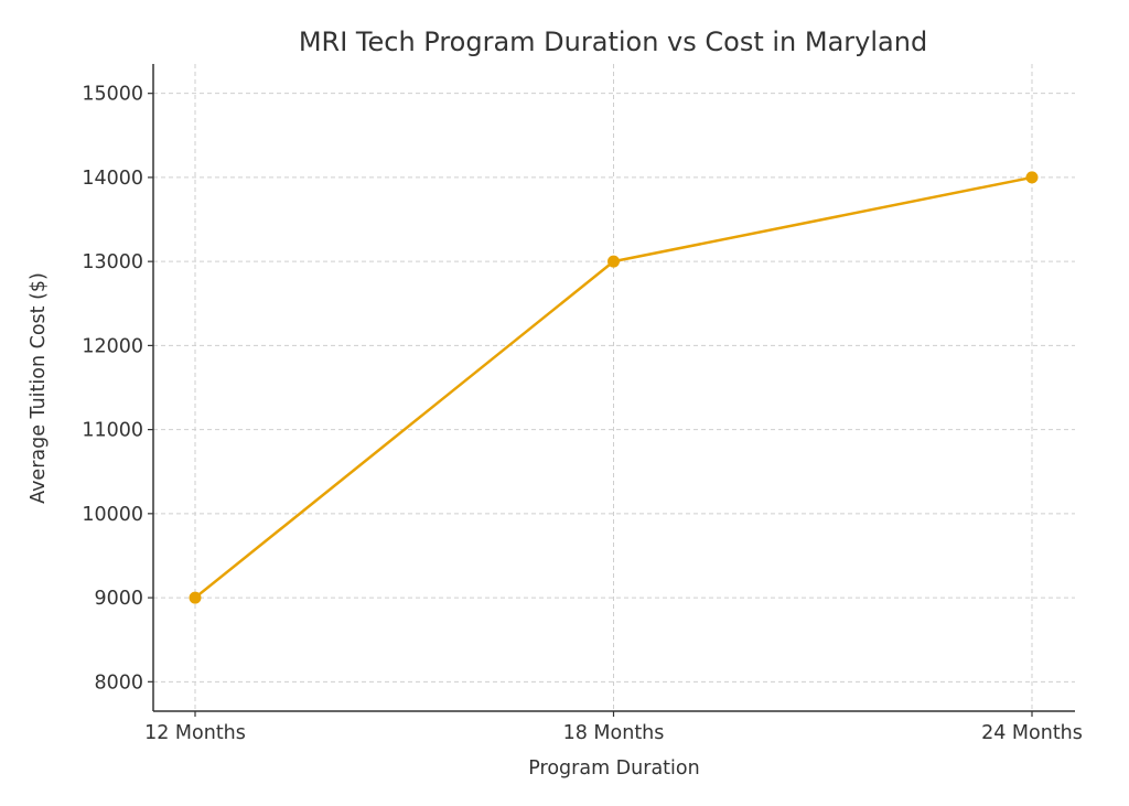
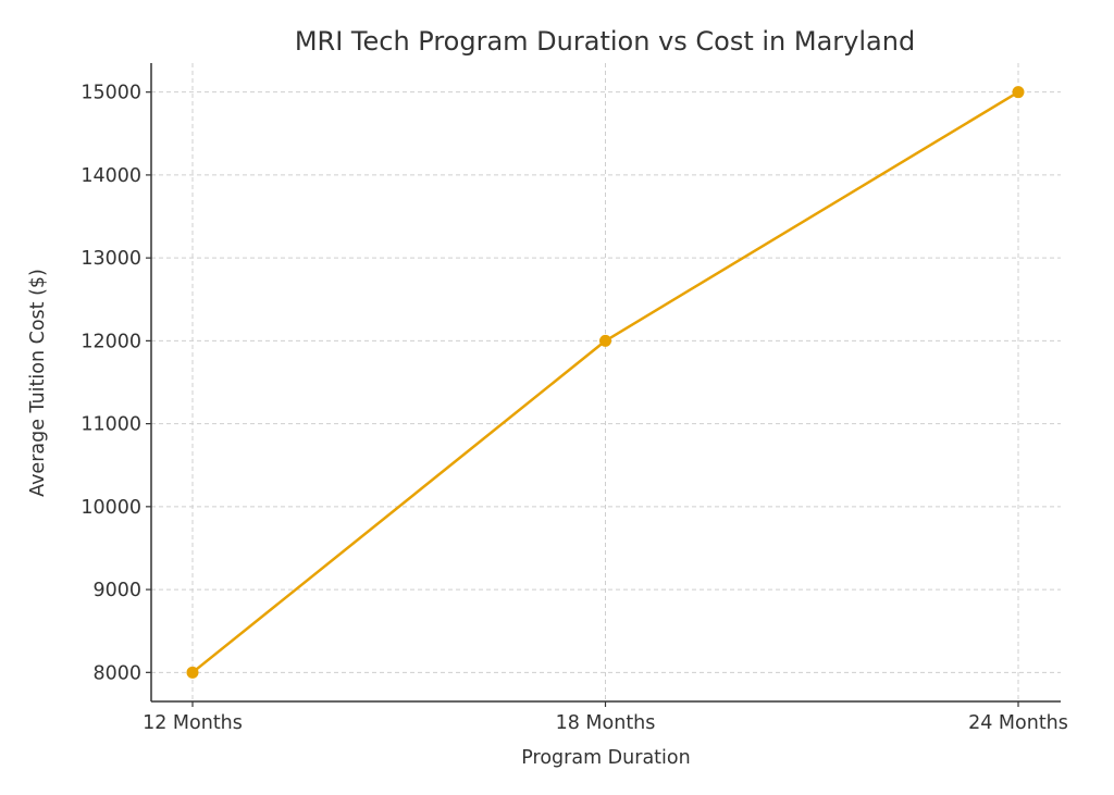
12 Months: 9000 -> 8000
18 Months: 13000 -> 12000
24 Months: 14000 -> 15000
